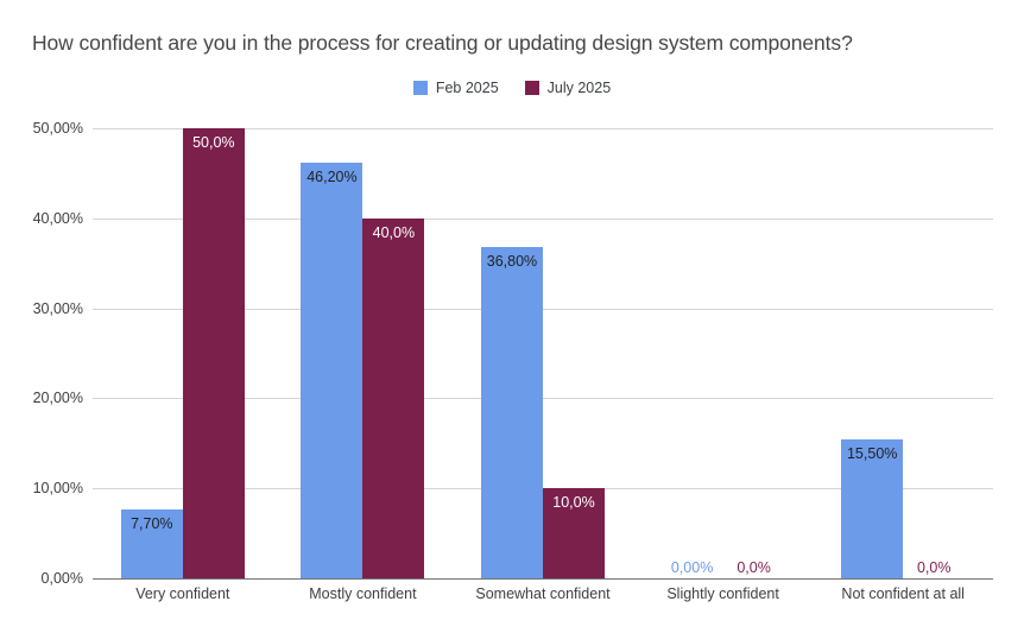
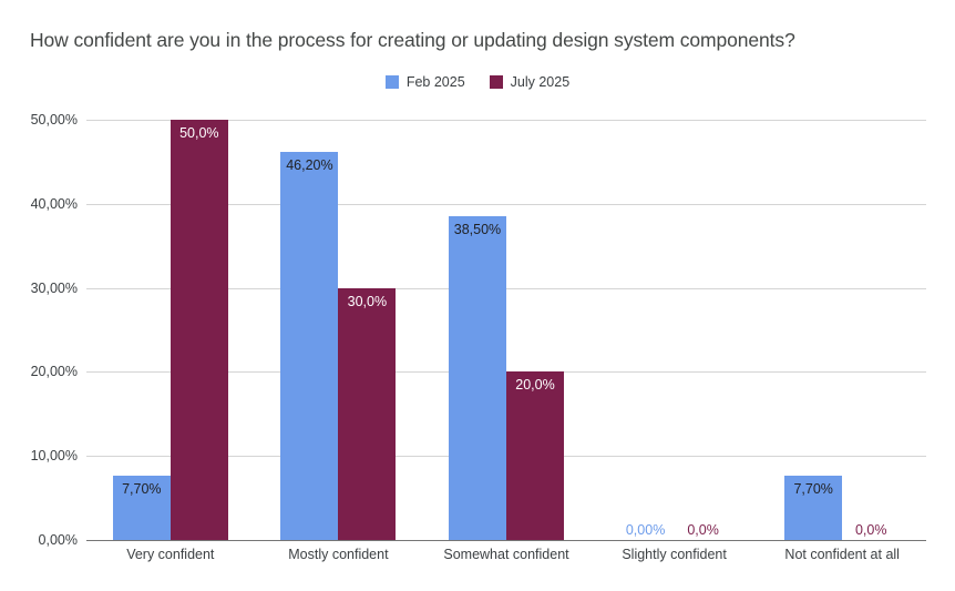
July 2025/Mostly confident: 40,0% -> 30,0%
Feb 2025/Somewhat confident: 36,80% -> 38,50%
July 2025/Somewhat confident: 10,0% -> 20,0%
Feb 2025/Not confident at all: 15,50% -> 7,70%
